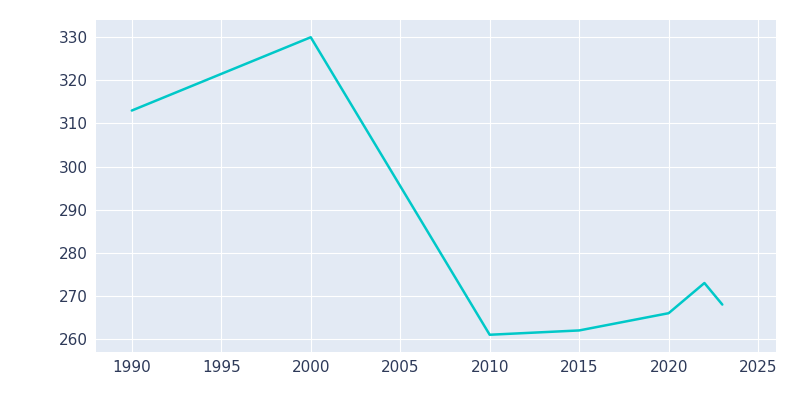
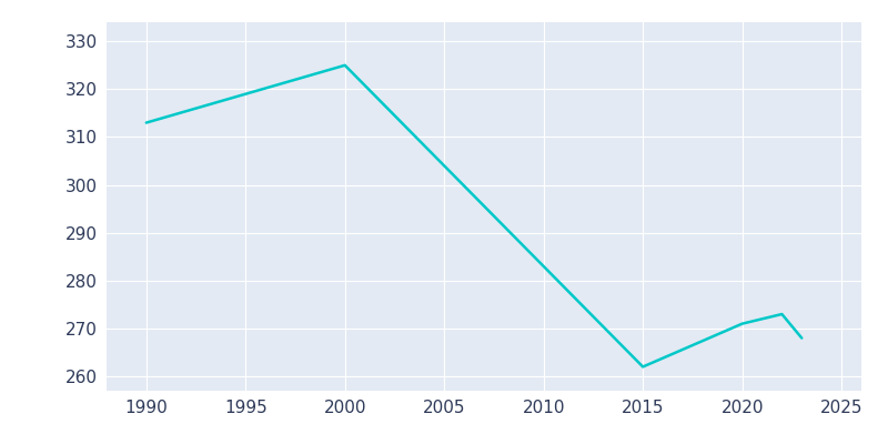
2000: 330 -> 325
2010: 261 -> 283
2020: 266 -> 271
